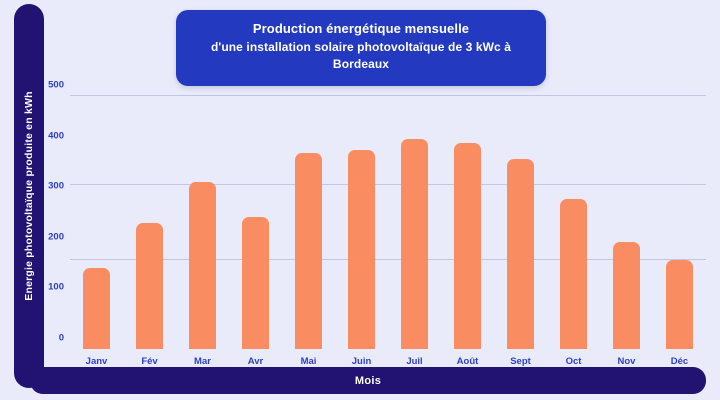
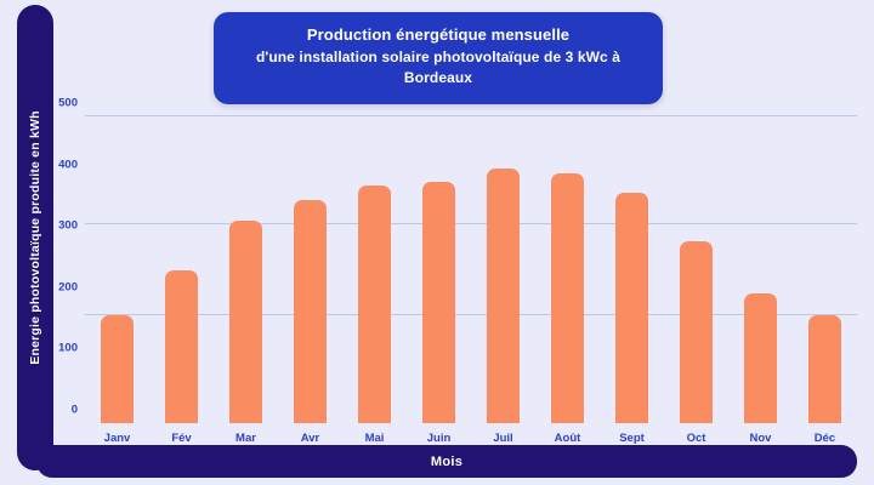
Janv: 160 -> 180
Avr: 260 -> 360
